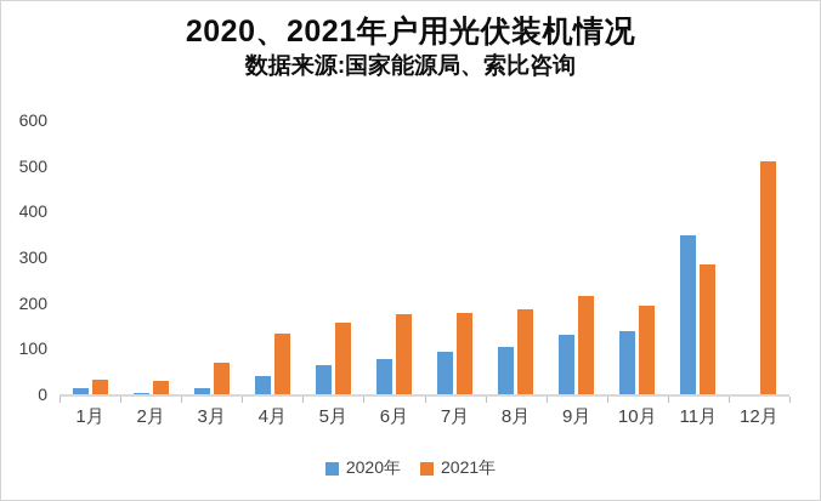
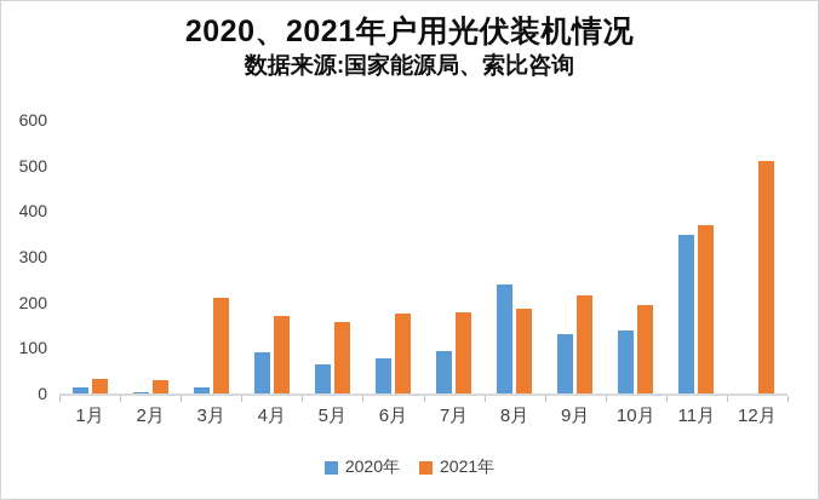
2021年/3月: 70 -> 210
2020年/4月: 40 -> 90
2021年/4月: 130 -> 170
2020年/8月: 100 -> 240
2021年/11月: 280 -> 370
